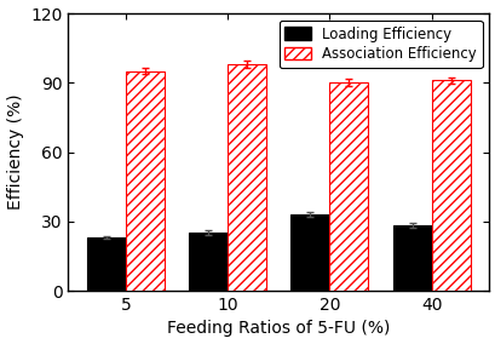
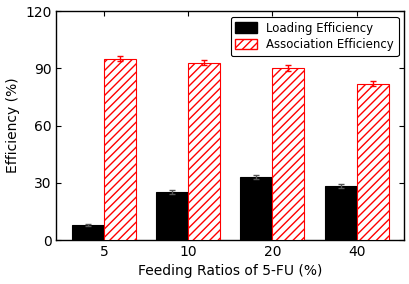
Loading Efficiency/5: 23 -> 8
Association Efficiency/10: 98 -> 93
Association Efficiency/40: 91 -> 82
